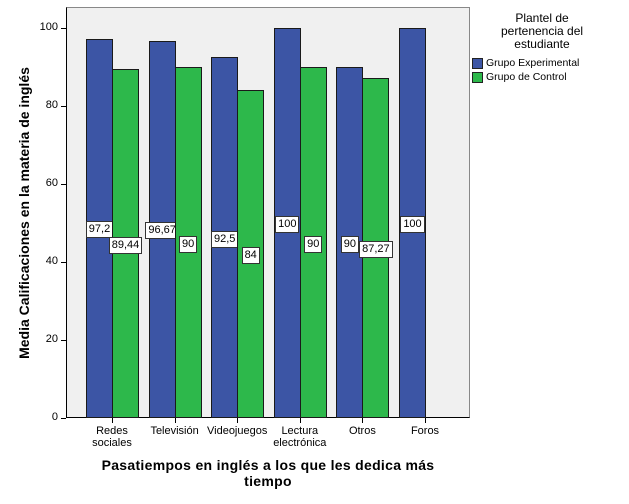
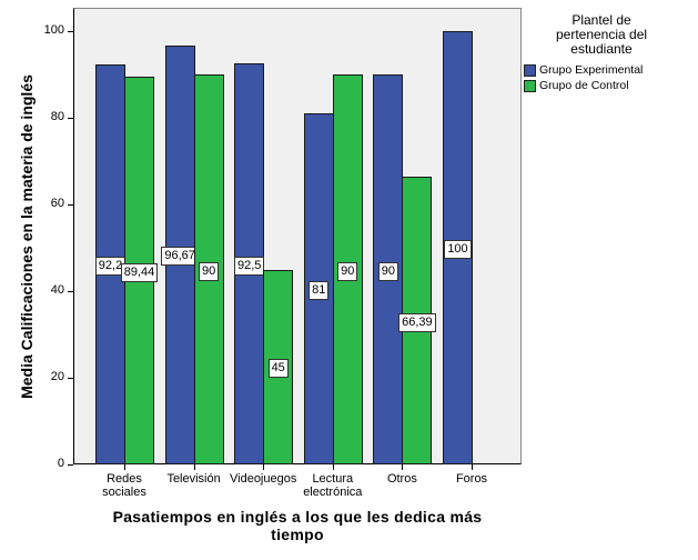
Grupo Experimental/Redes sociales: 97,2 -> 92,2
Grupo de Control/Videojuegos: 84 -> 45
Grupo Experimental/Lectura electrónica: 100 -> 81
Grupo de Control/Otros: 87,27 -> 66,39
